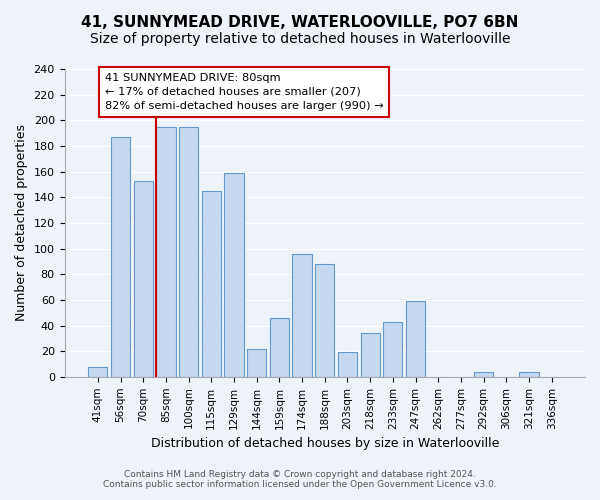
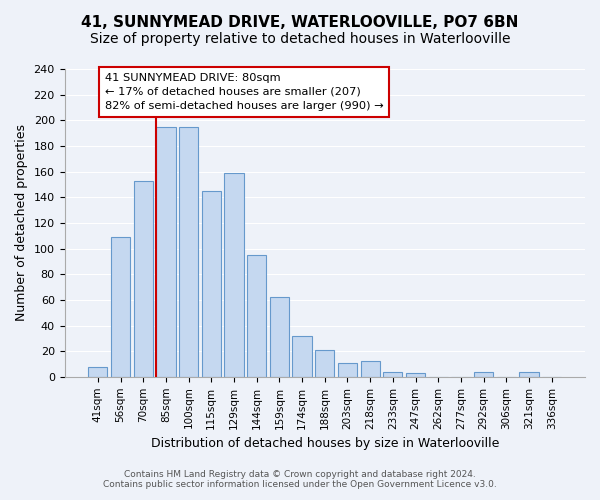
56sqm: 187 -> 109
144sqm: 22 -> 95
159sqm: 46 -> 62
174sqm: 96 -> 32
188sqm: 88 -> 21
203sqm: 19 -> 11
218sqm: 34 -> 12
233sqm: 43 -> 4
247sqm: 59 -> 3
